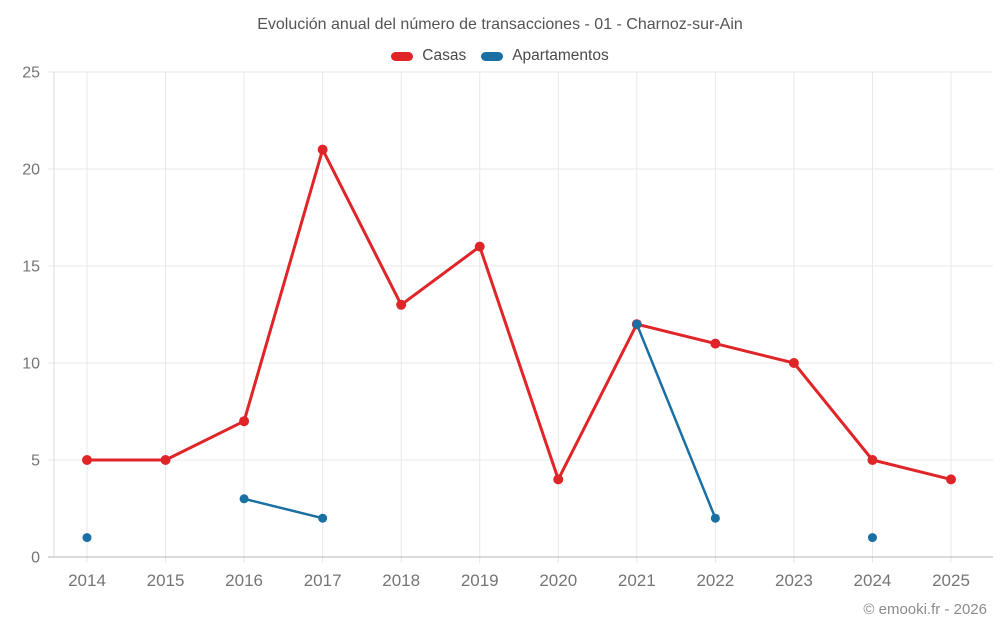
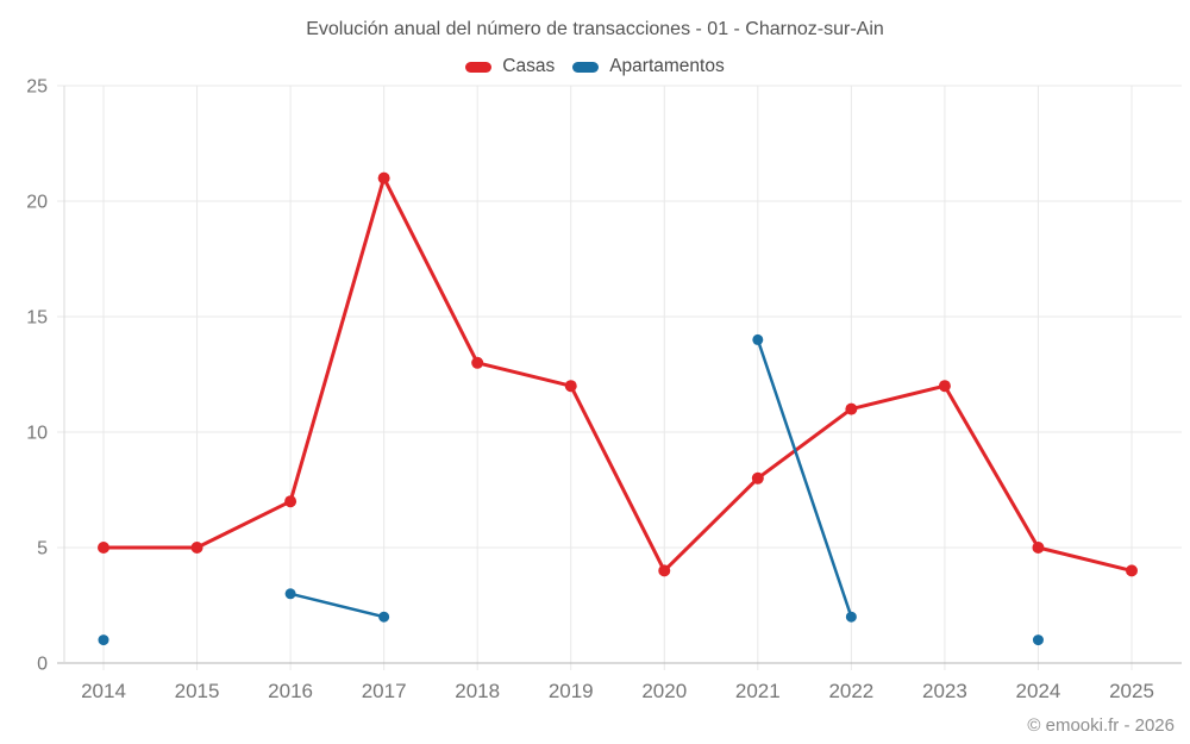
Casas/2019: 16 -> 12
Casas/2021: 12 -> 8
Apartamentos/2021: 12 -> 14
Casas/2023: 10 -> 12
